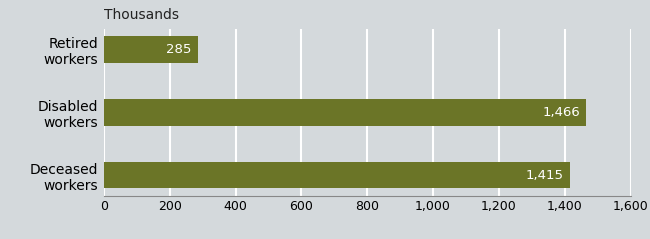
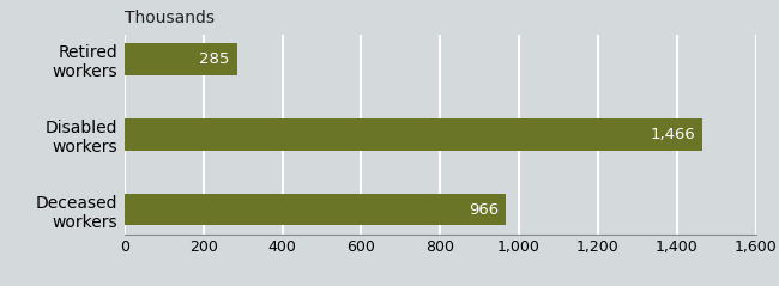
Deceased workers: 1,415 -> 966
